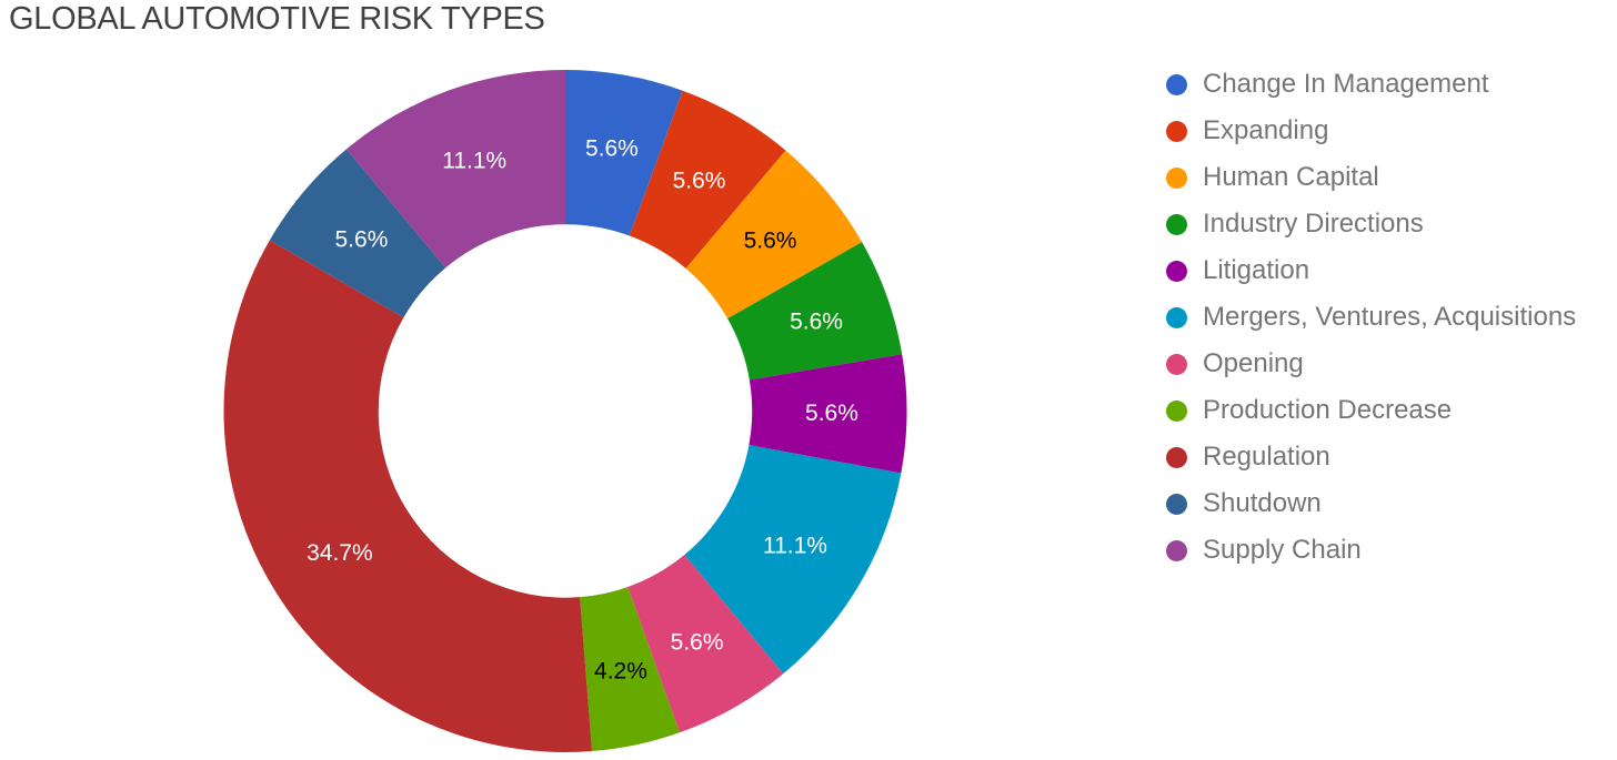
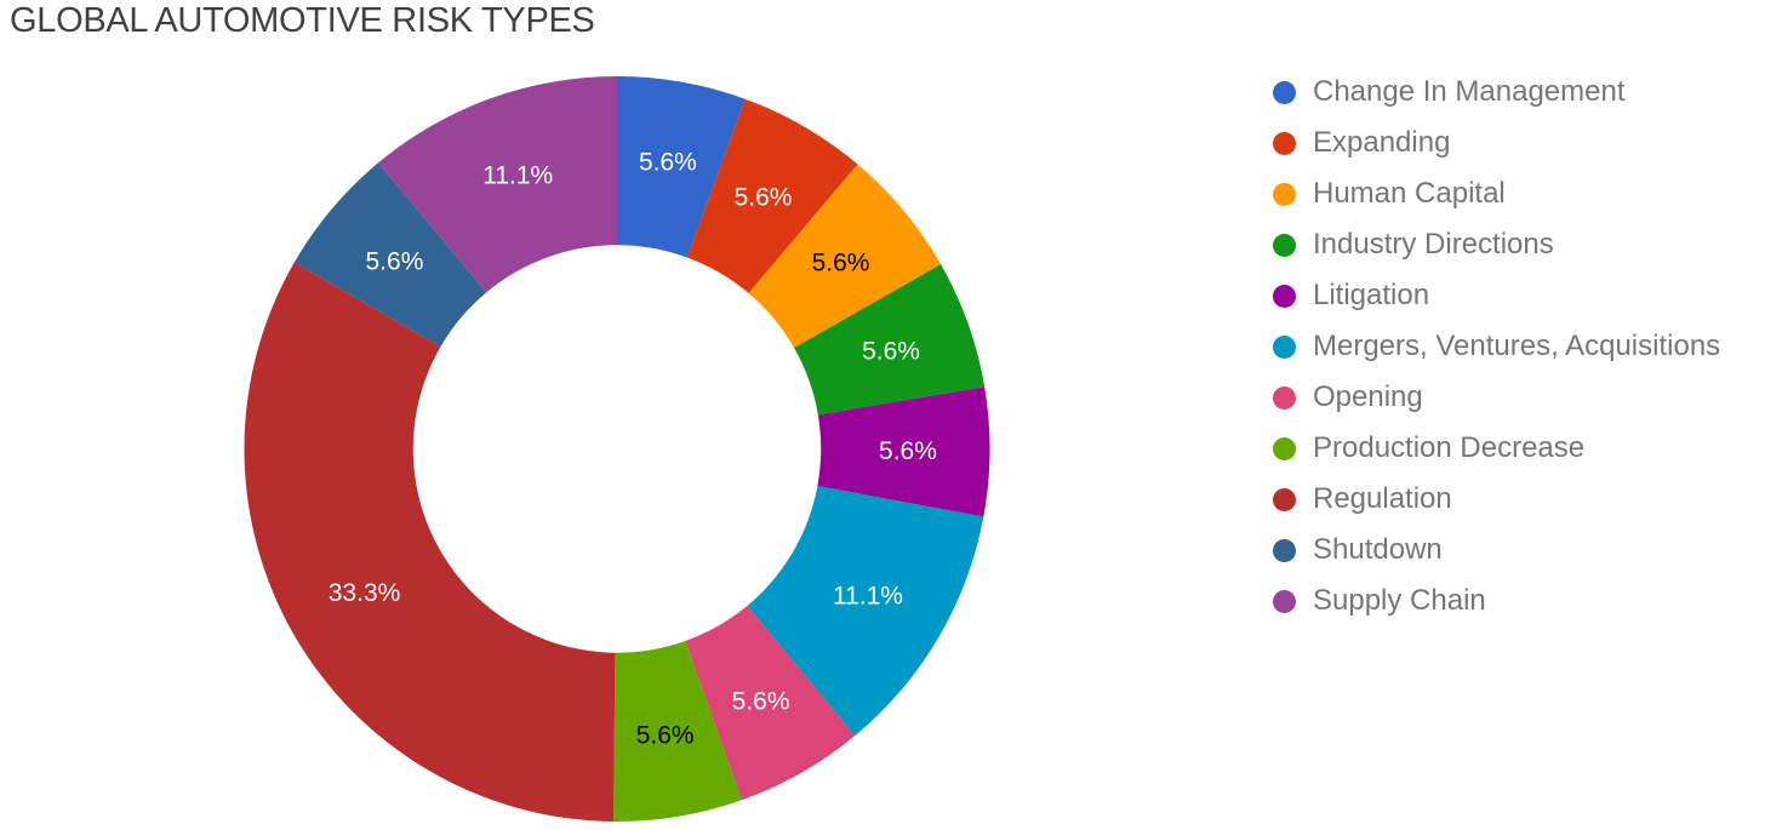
Production Decrease: 4.2% -> 5.6%
Regulation: 34.7% -> 33.3%
